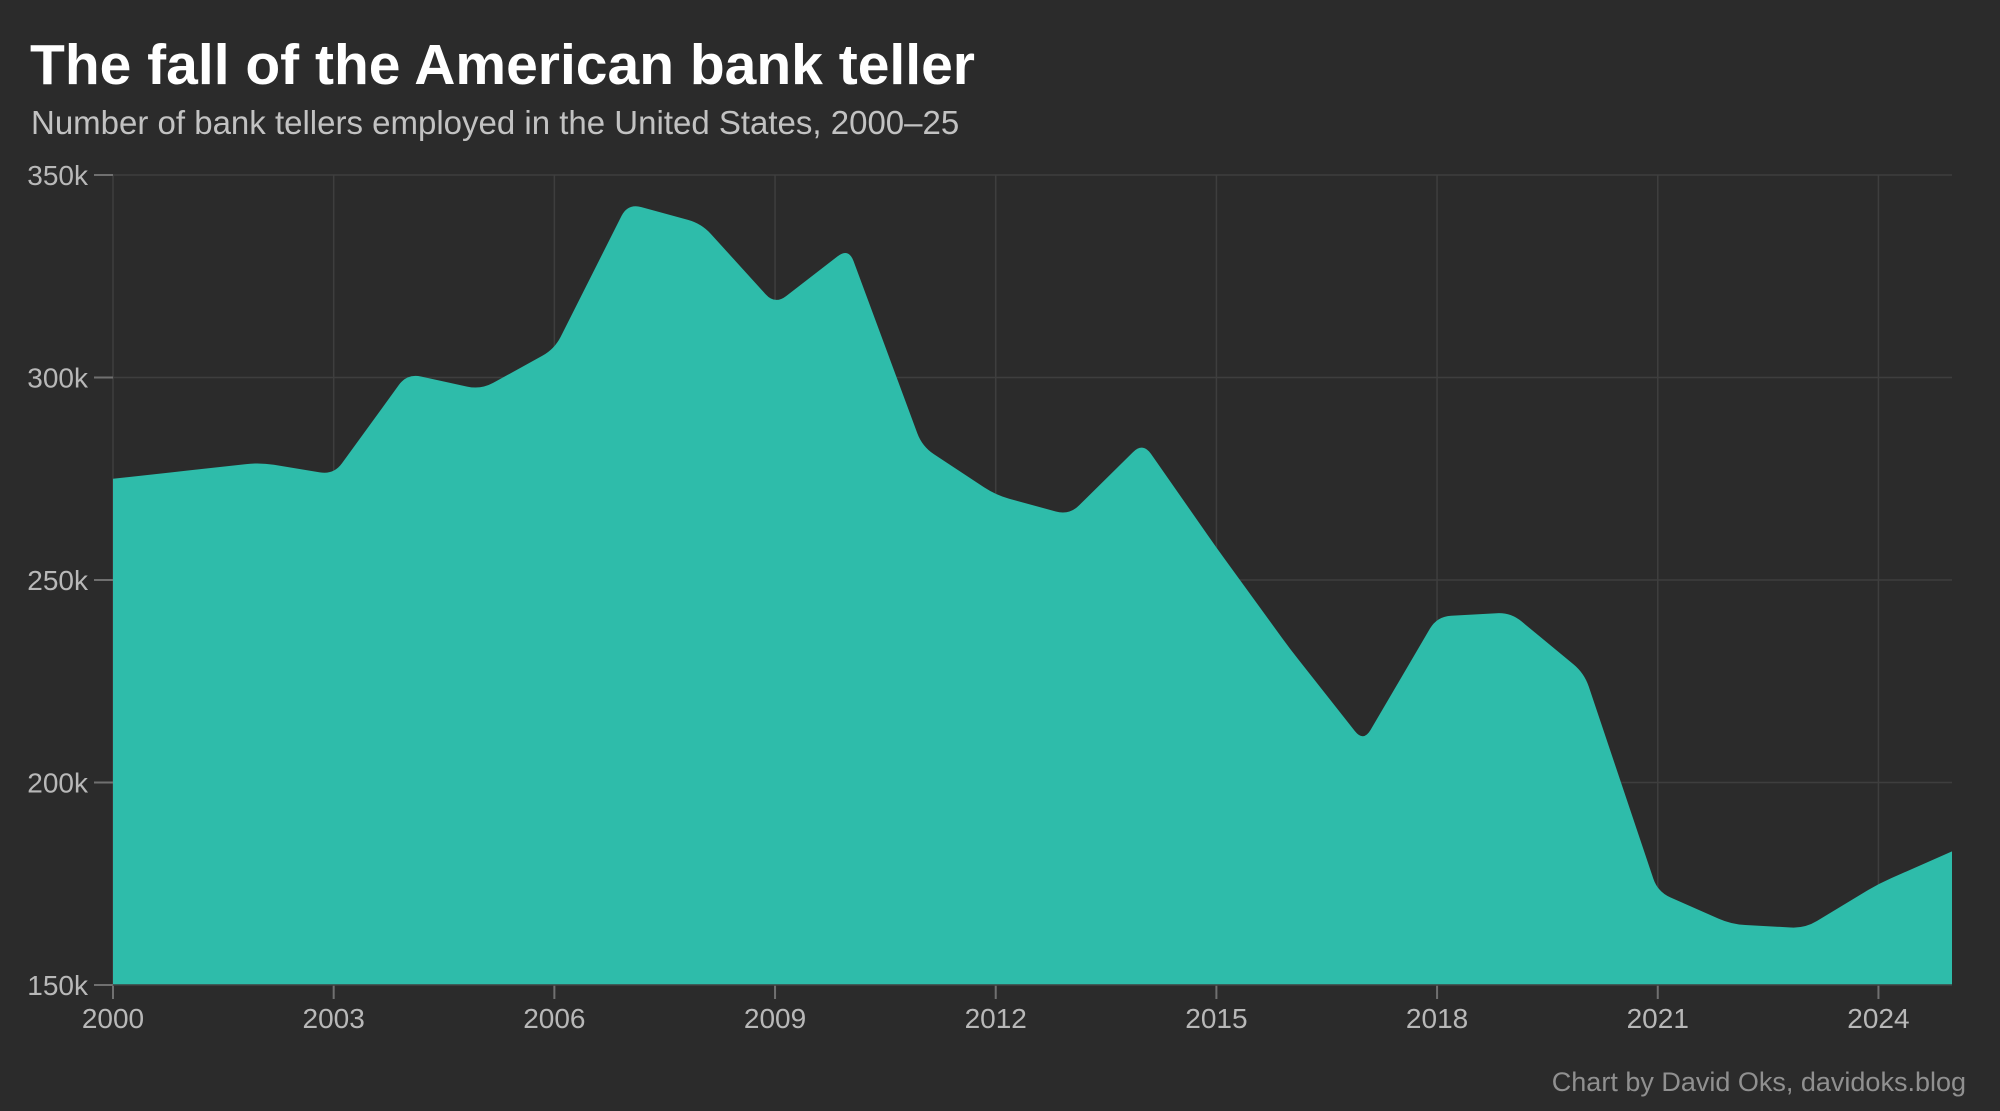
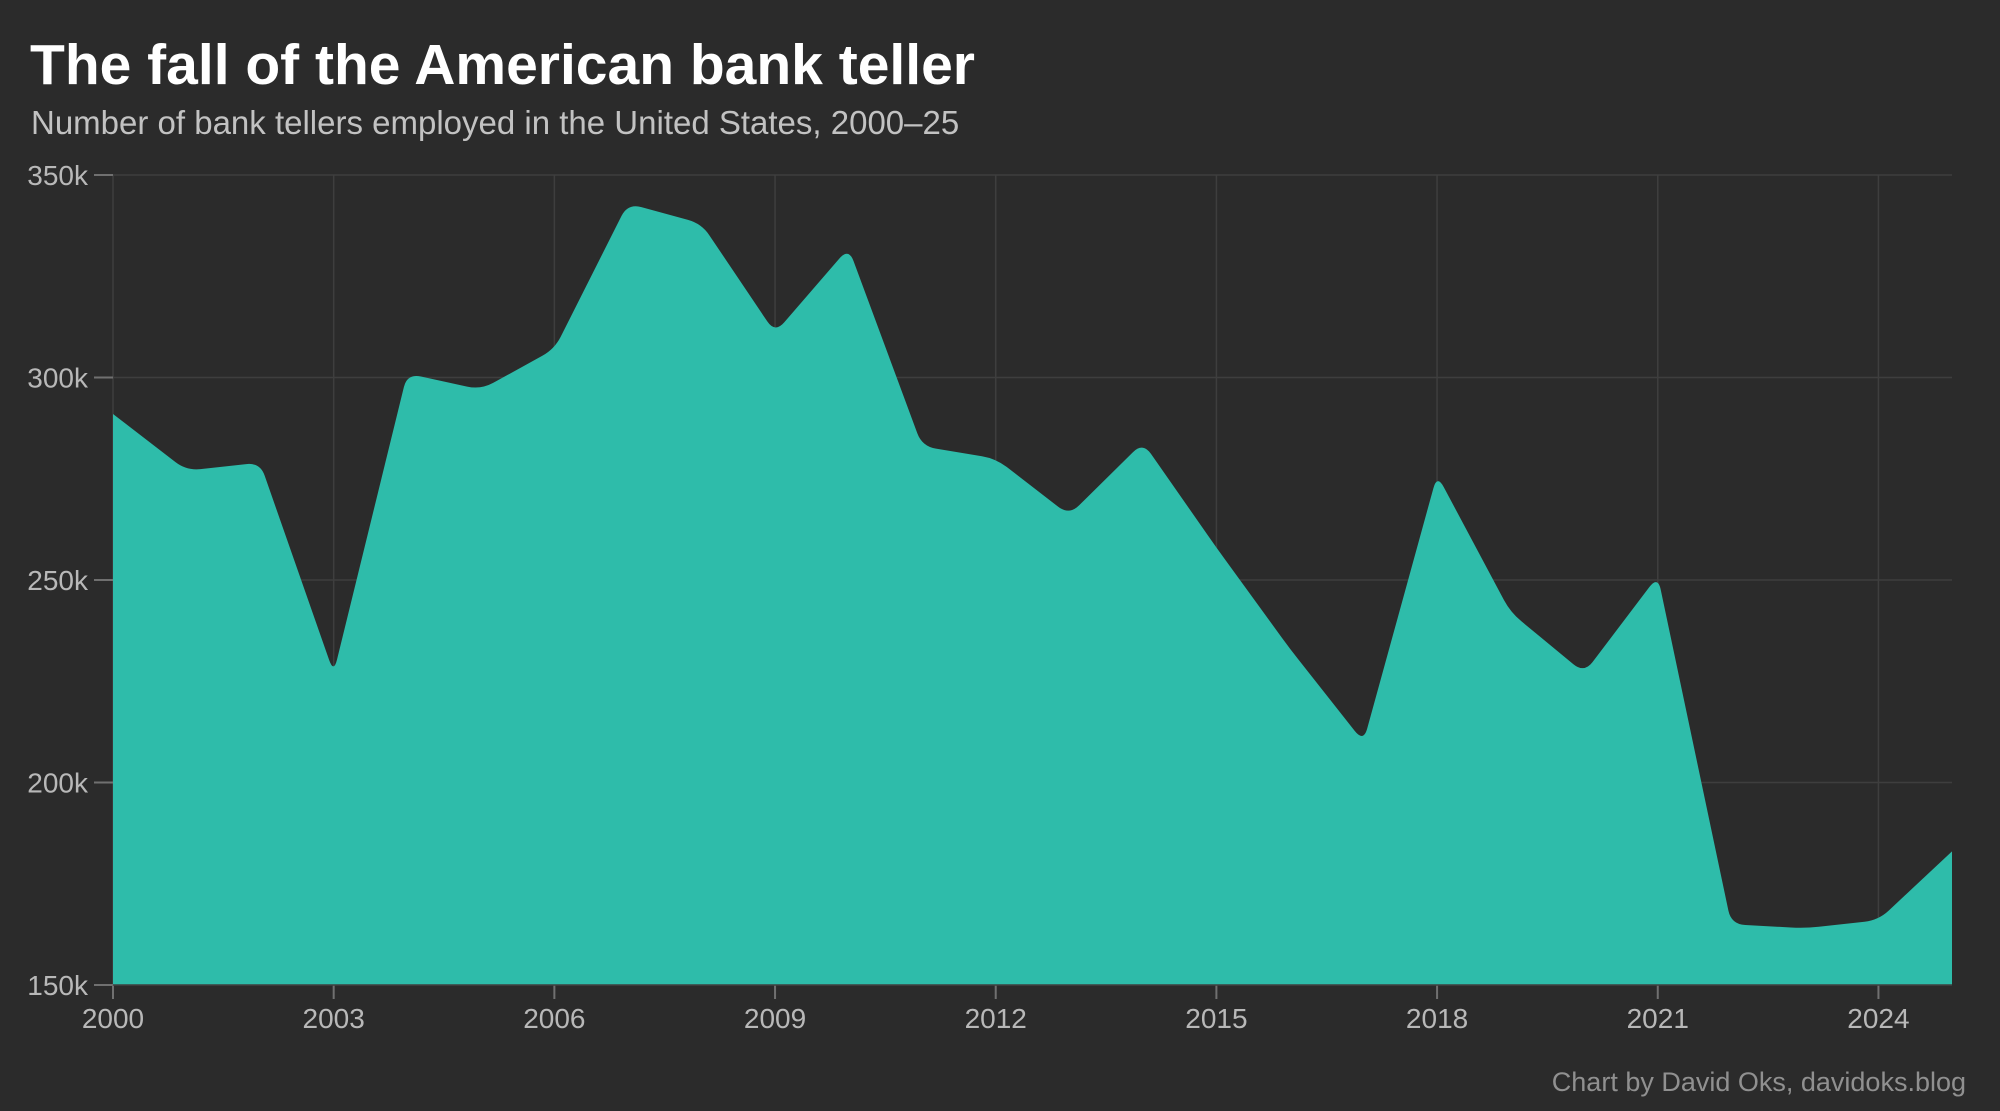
2000: 275k -> 291k
2003: 276k -> 227k
2009: 318k -> 311k
2012: 271k -> 280k
2018: 241k -> 276k
2021: 173k -> 251k
2024: 175k -> 166k
